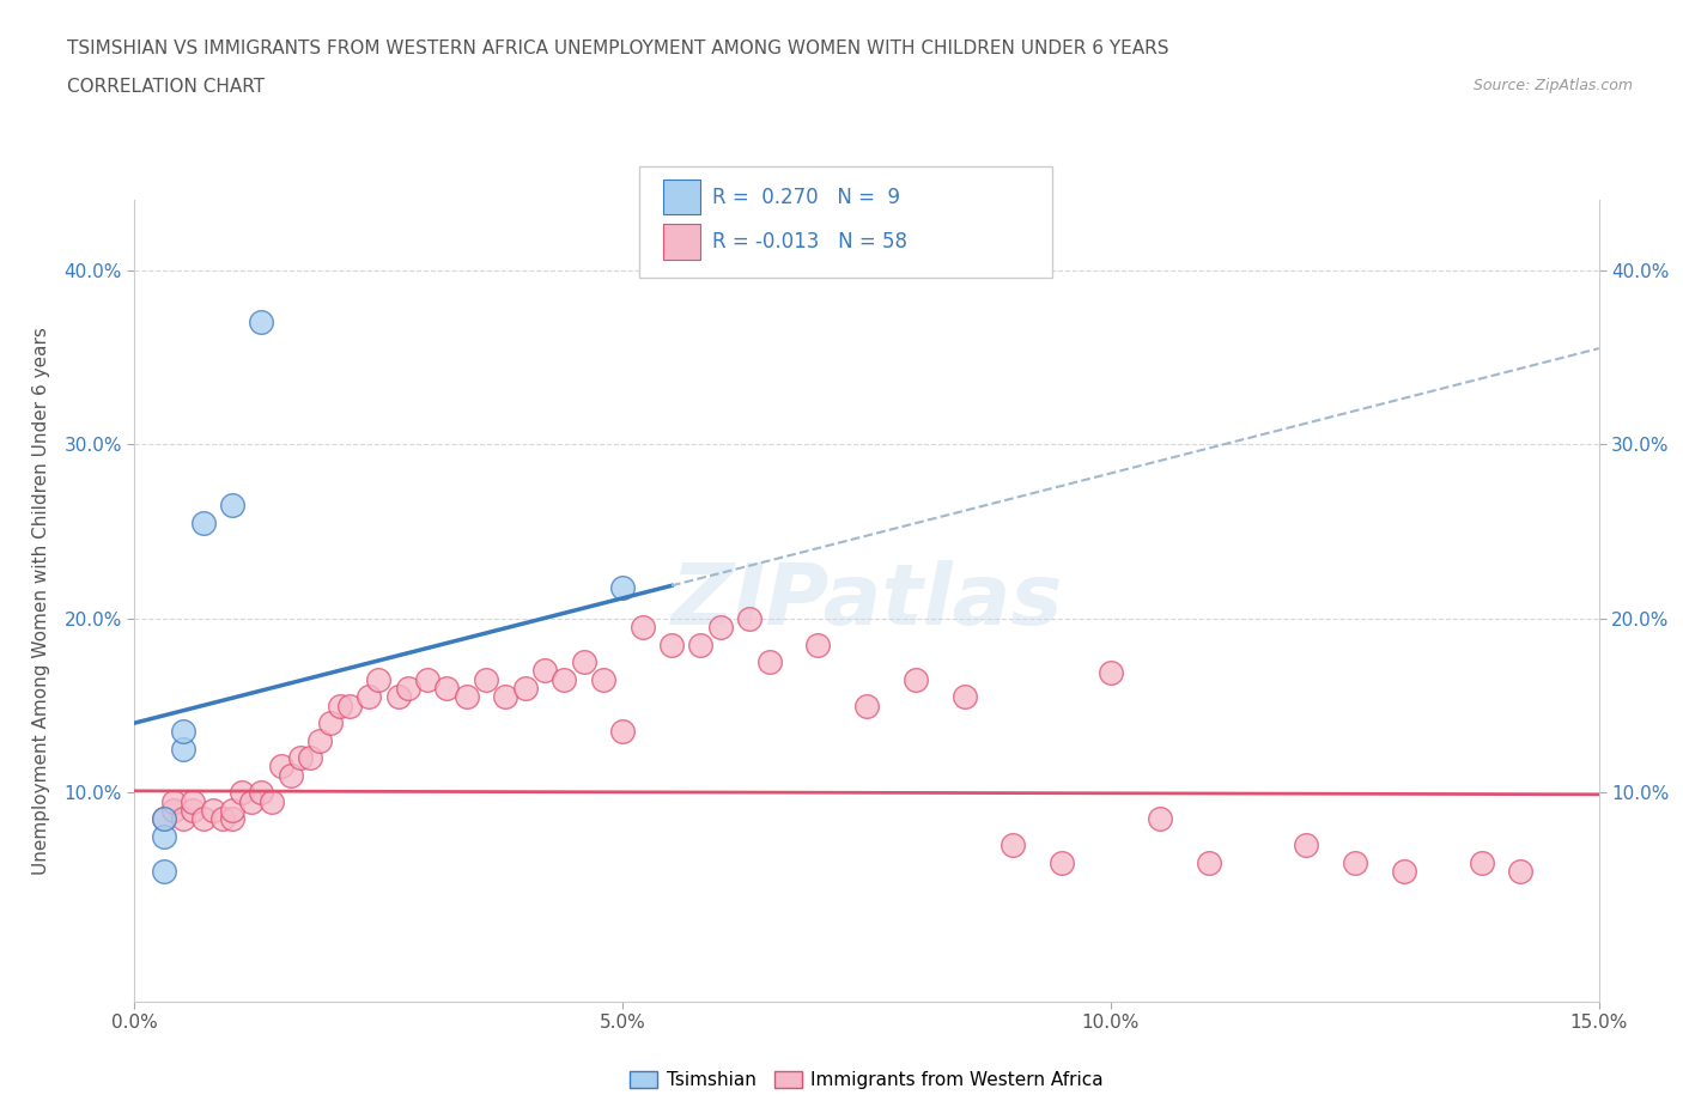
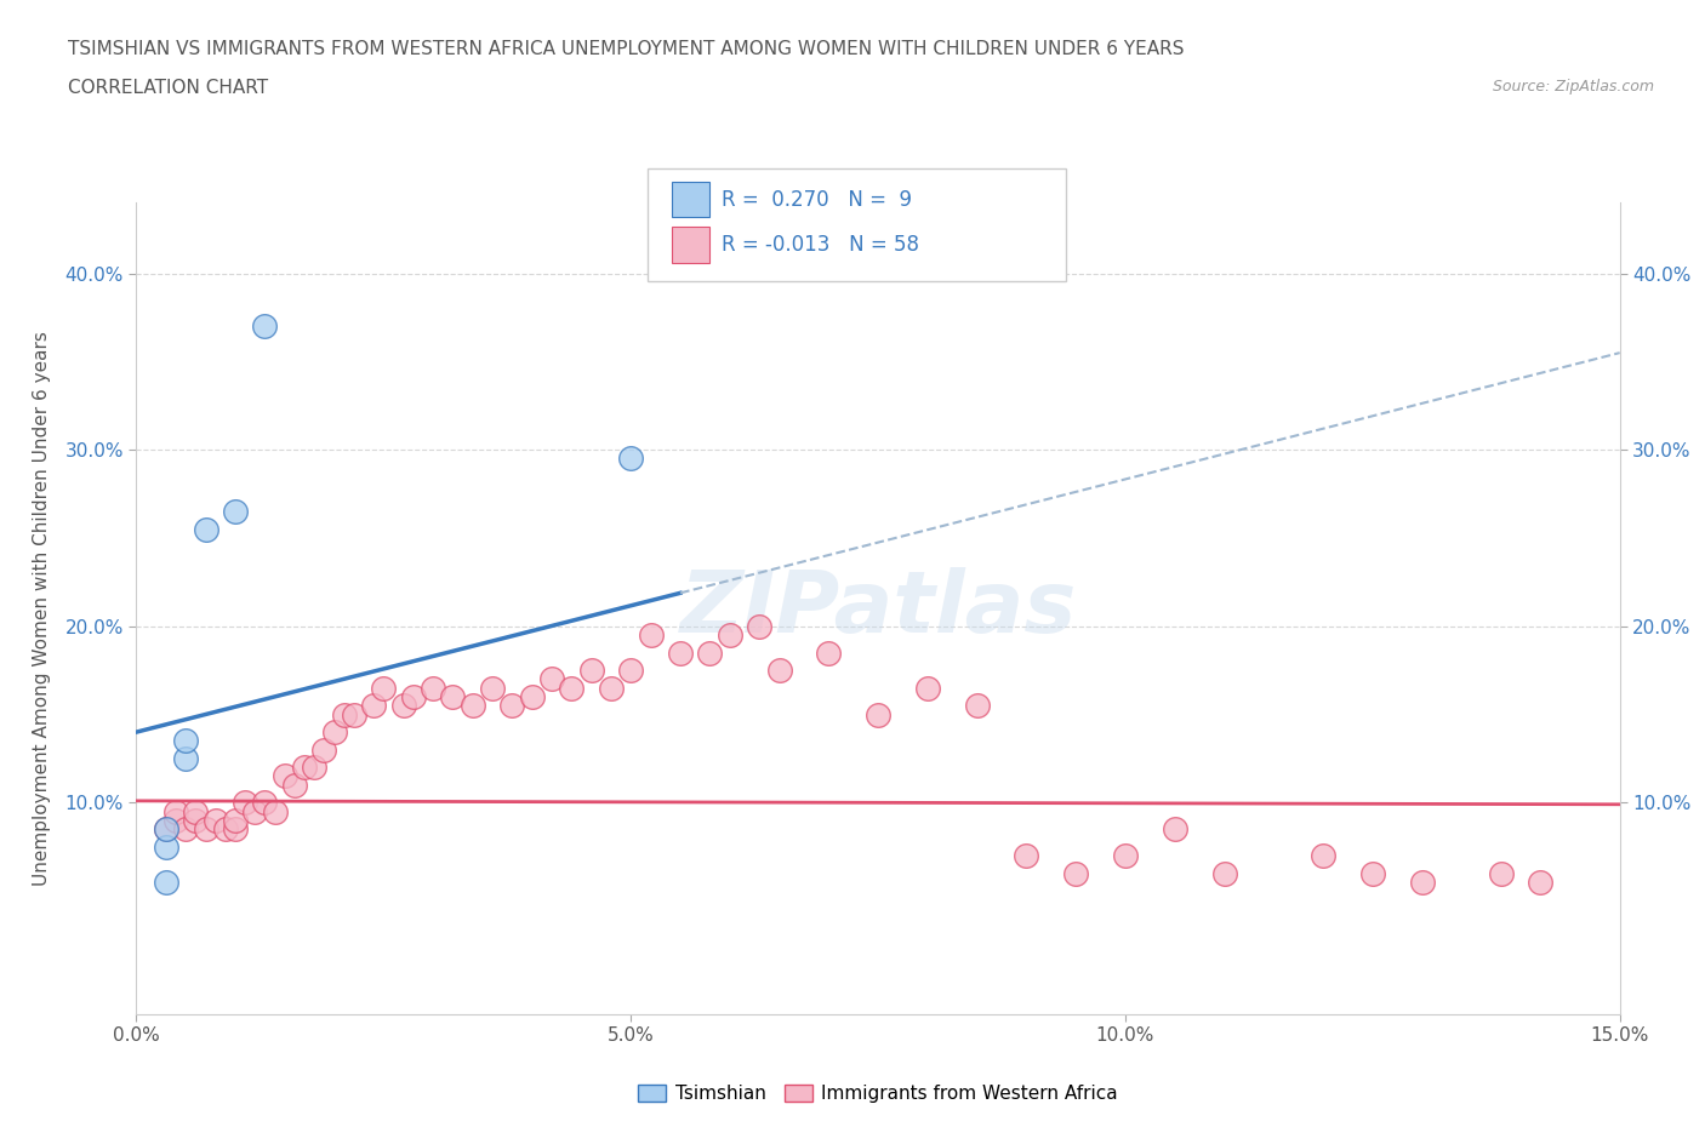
Tsimshian/5.0%: 21.8% -> 29.5%
Immigrants from Western Africa/5.0%: 13.5% -> 17.5%
Immigrants from Western Africa/10.0%: 16.9% -> 7.0%
